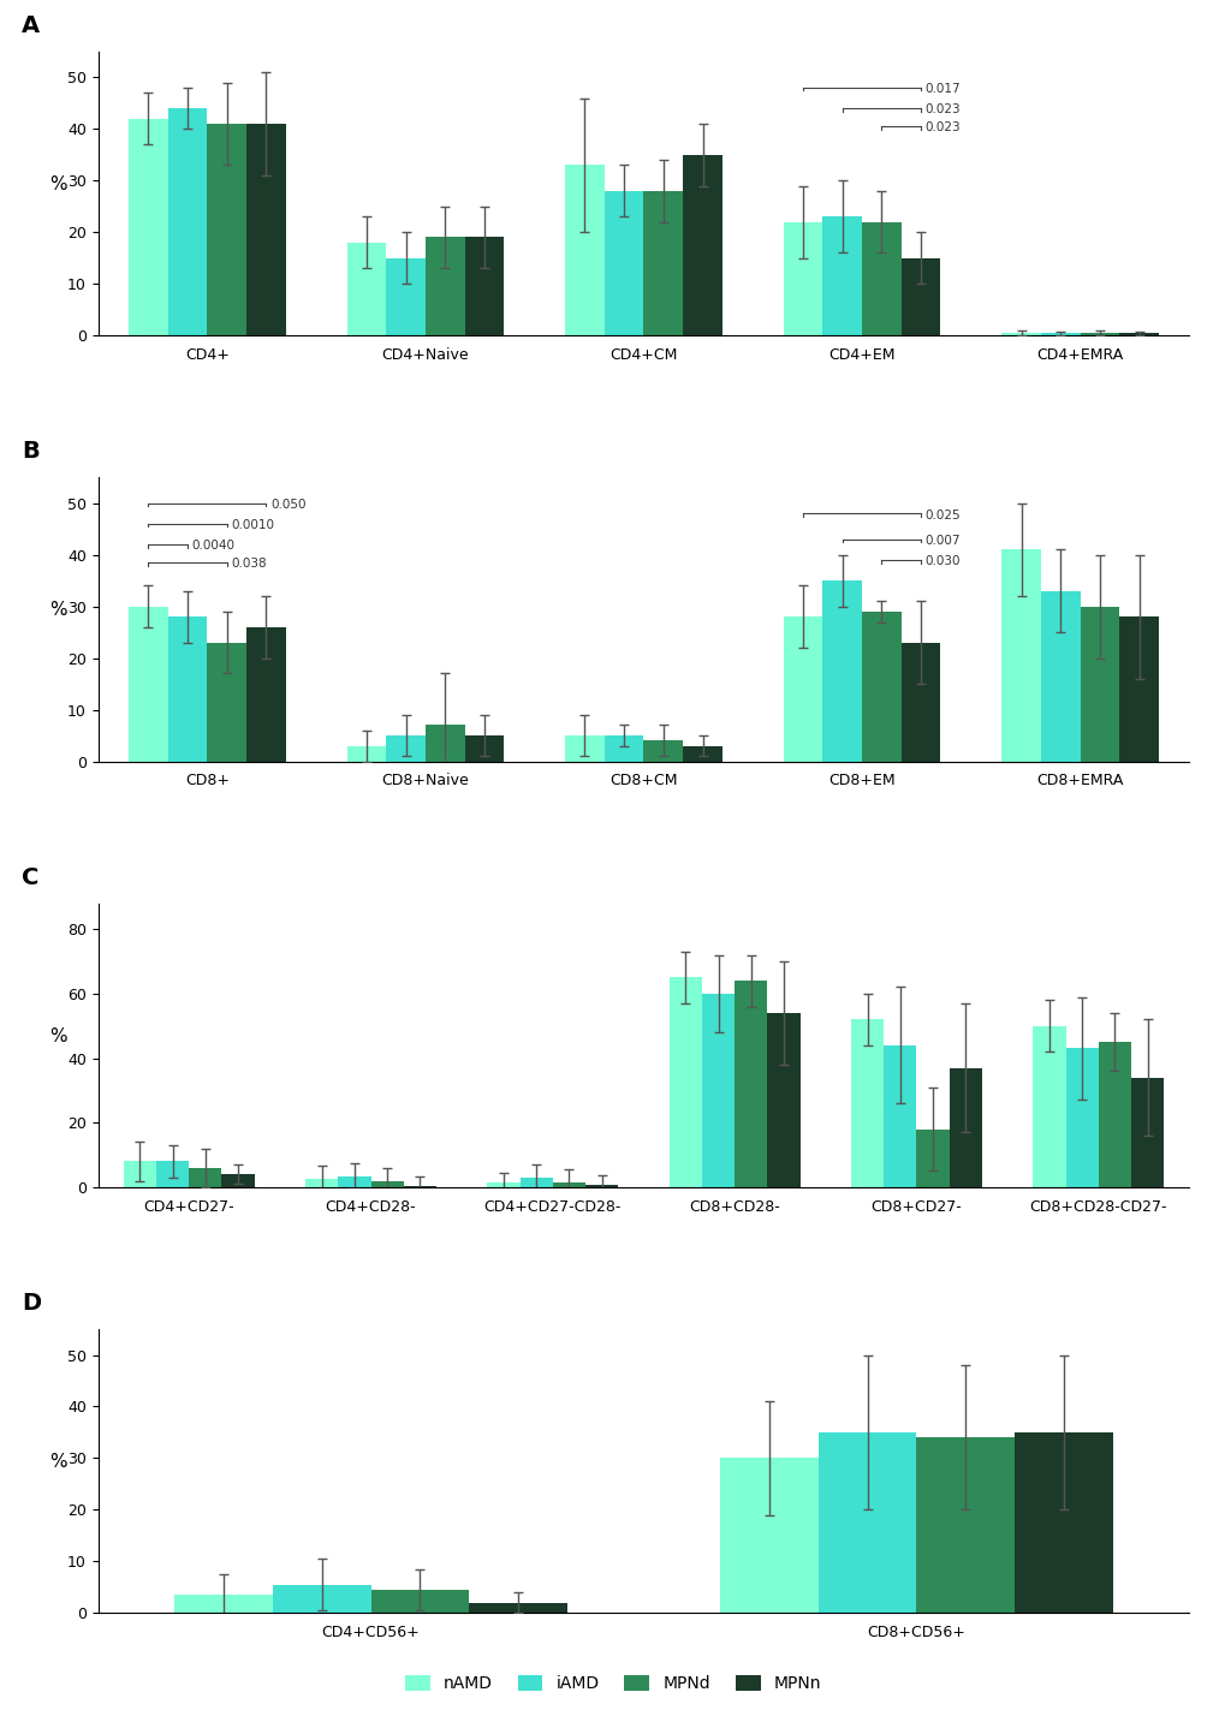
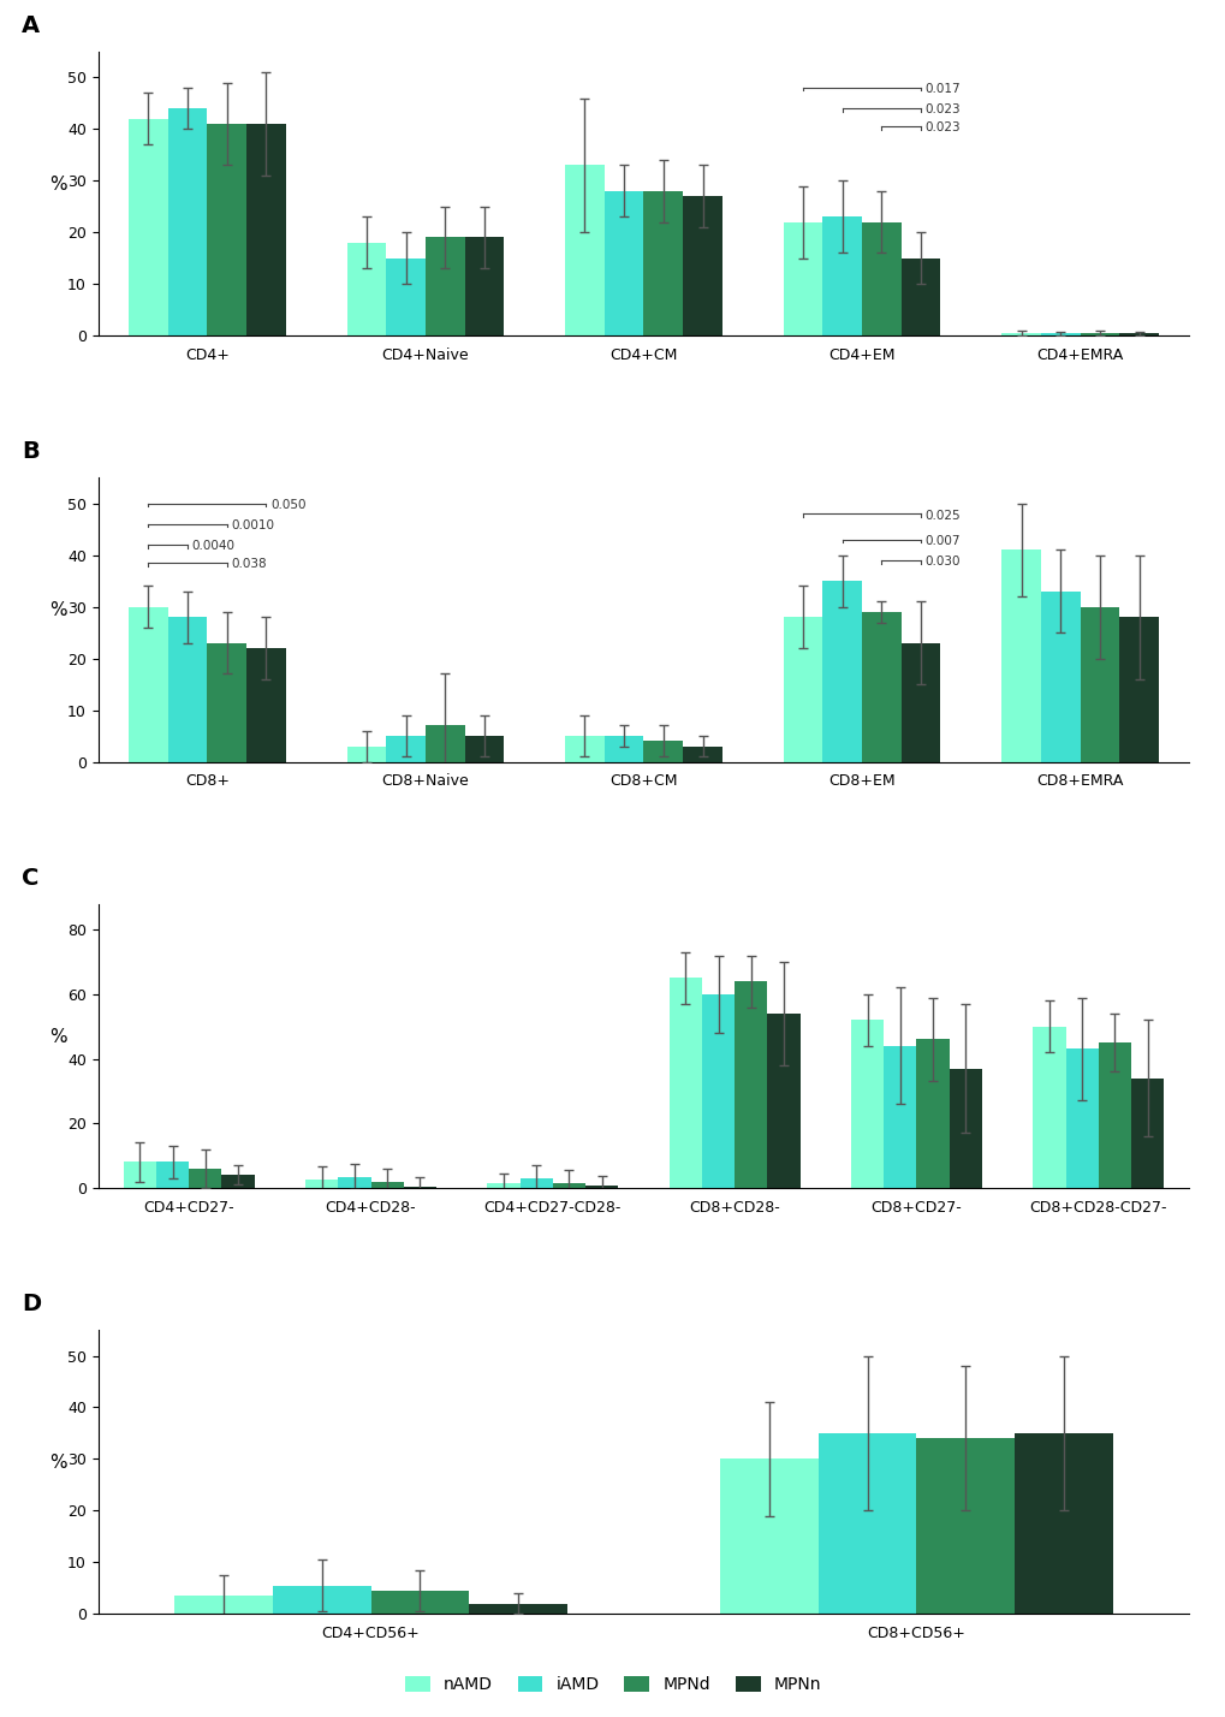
MPNn/CD4+CM: 35.0 -> 27.0
MPNn/CD8+: 26 -> 22
MPNd/CD8+CD27-: 18.0 -> 46.0
